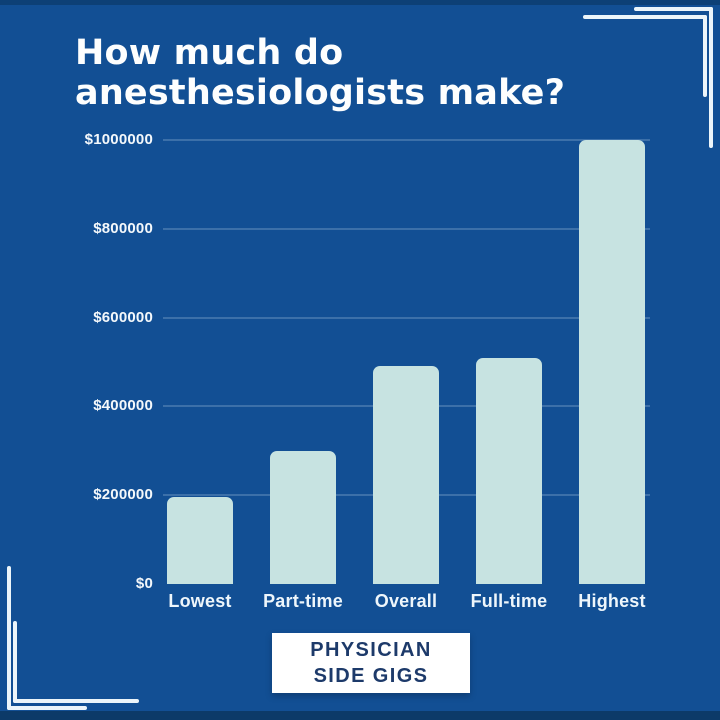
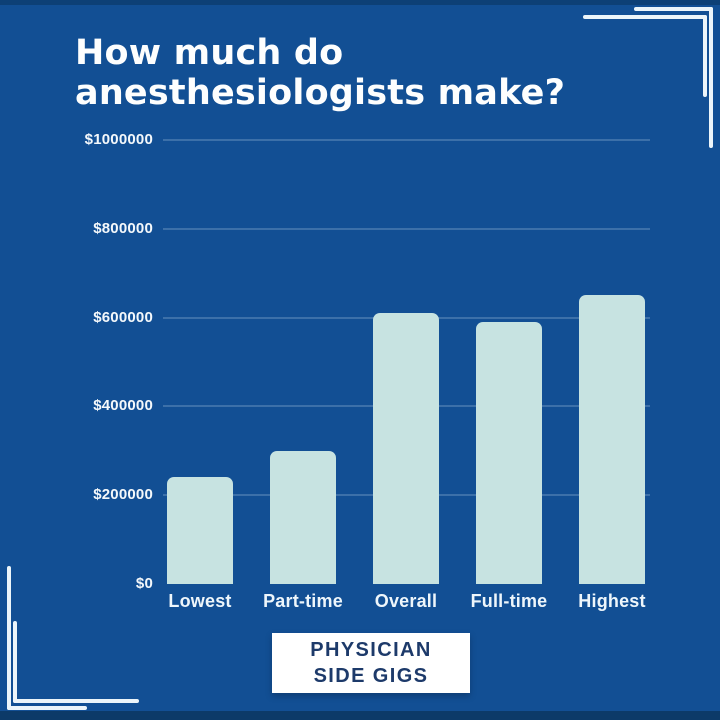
Lowest: $200000 -> $240000
Overall: $490000 -> $610000
Full-time: $510000 -> $590000
Highest: $1000000 -> $650000
